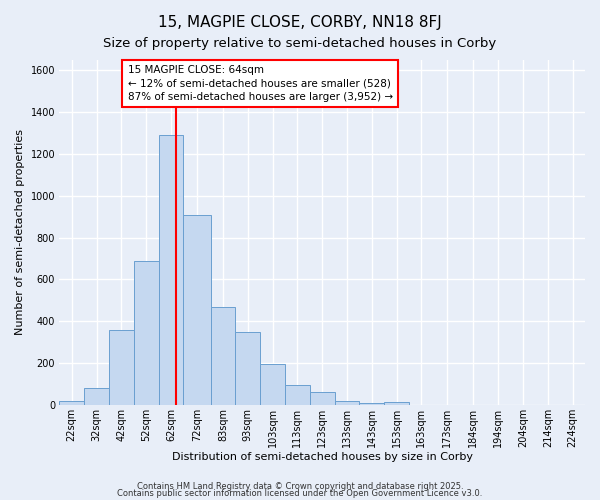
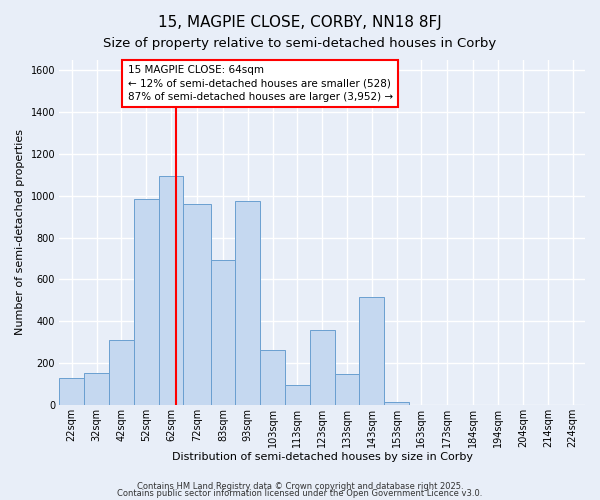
22sqm: 20 -> 130
32sqm: 80 -> 150
42sqm: 360 -> 310
52sqm: 690 -> 985
62sqm: 1290 -> 1095
72sqm: 910 -> 960
83sqm: 470 -> 695
93sqm: 350 -> 975
103sqm: 195 -> 260
123sqm: 60 -> 360
133sqm: 20 -> 145
143sqm: 10 -> 515
